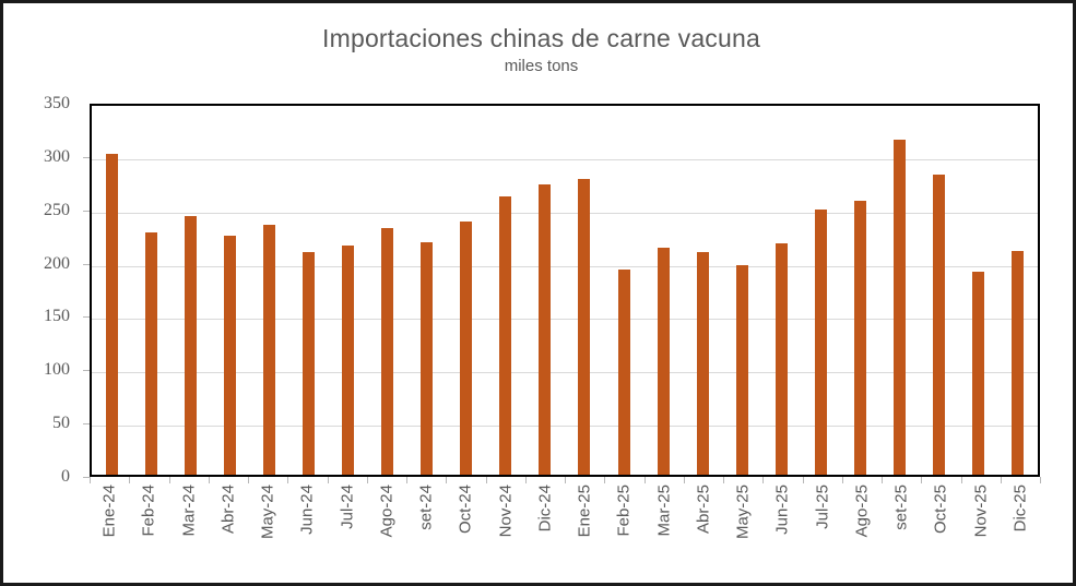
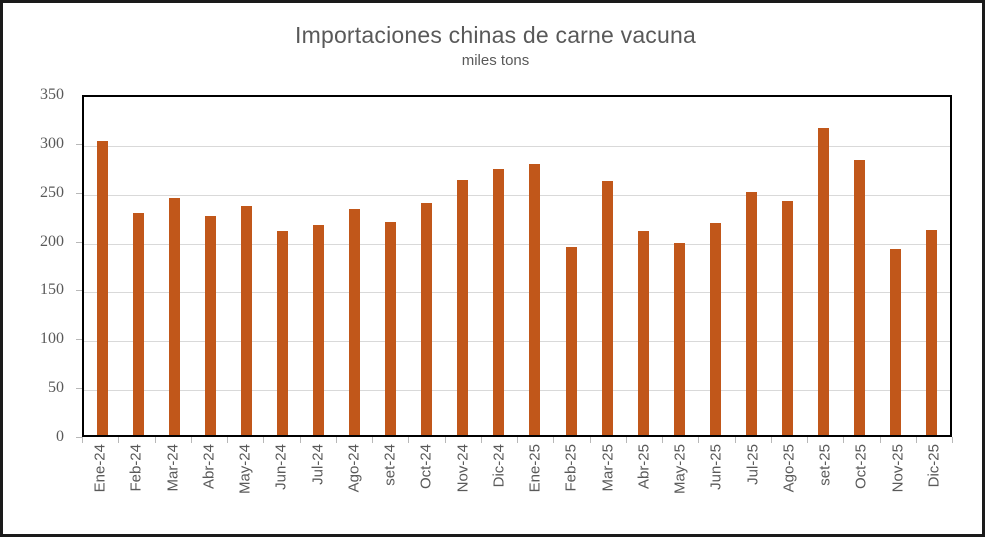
Mar-25: 210 -> 260
Ago-25: 260 -> 240
